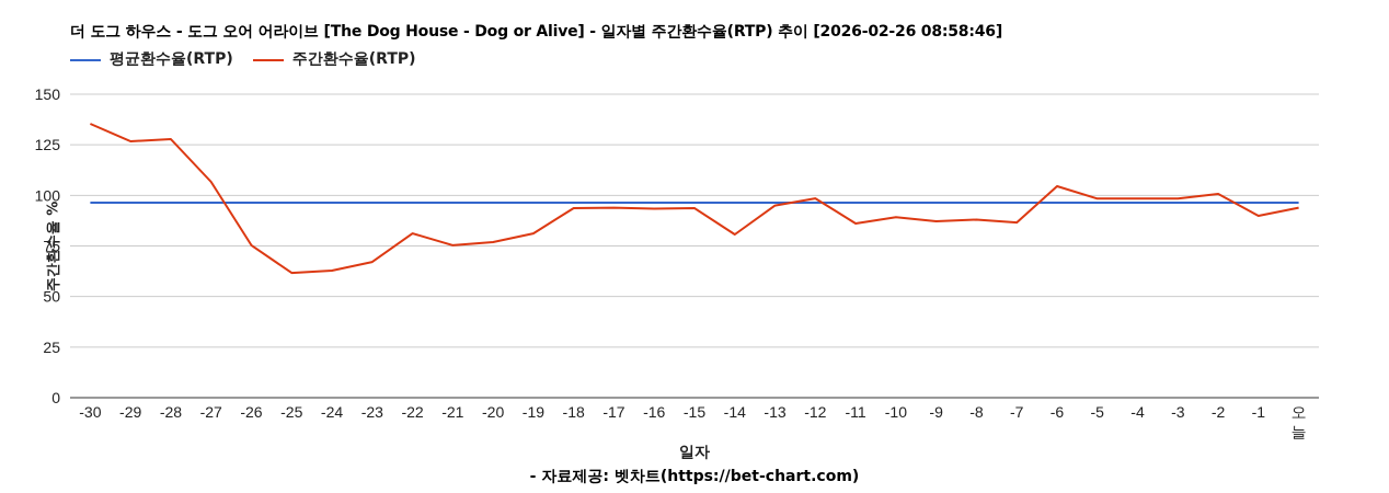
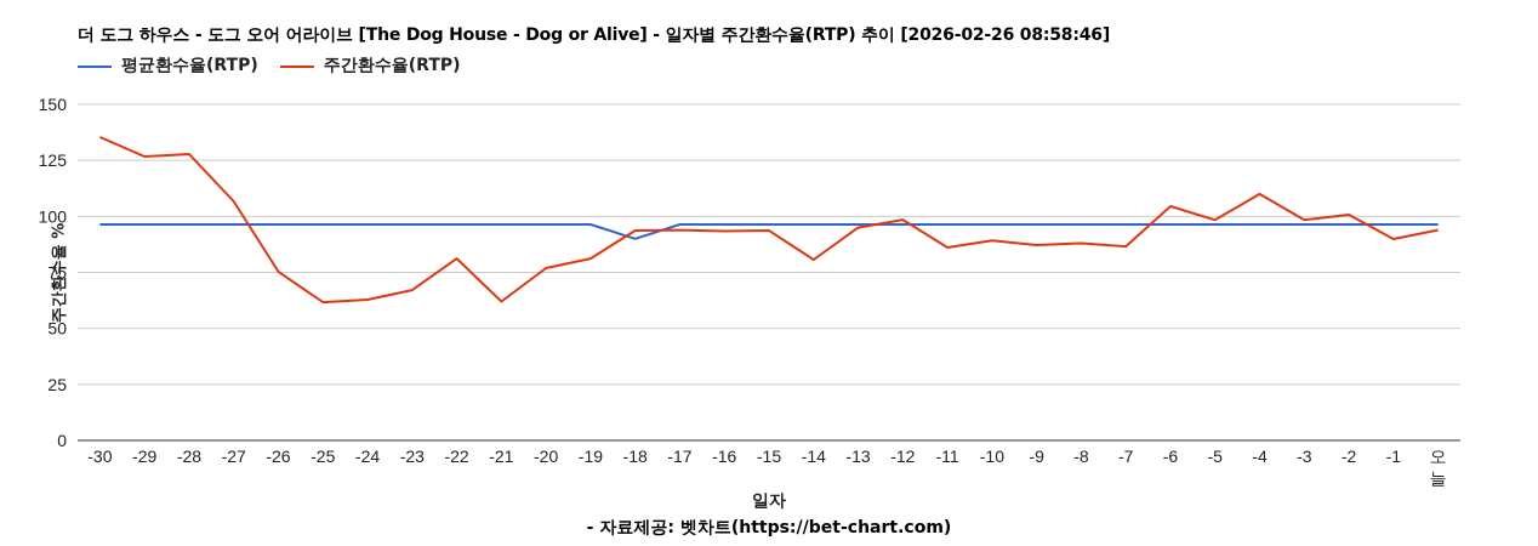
주간환수율(RTP)/-21: 75 -> 62
평균환수율(RTP)/-18: 96 -> 90
주간환수율(RTP)/-4: 98 -> 110
